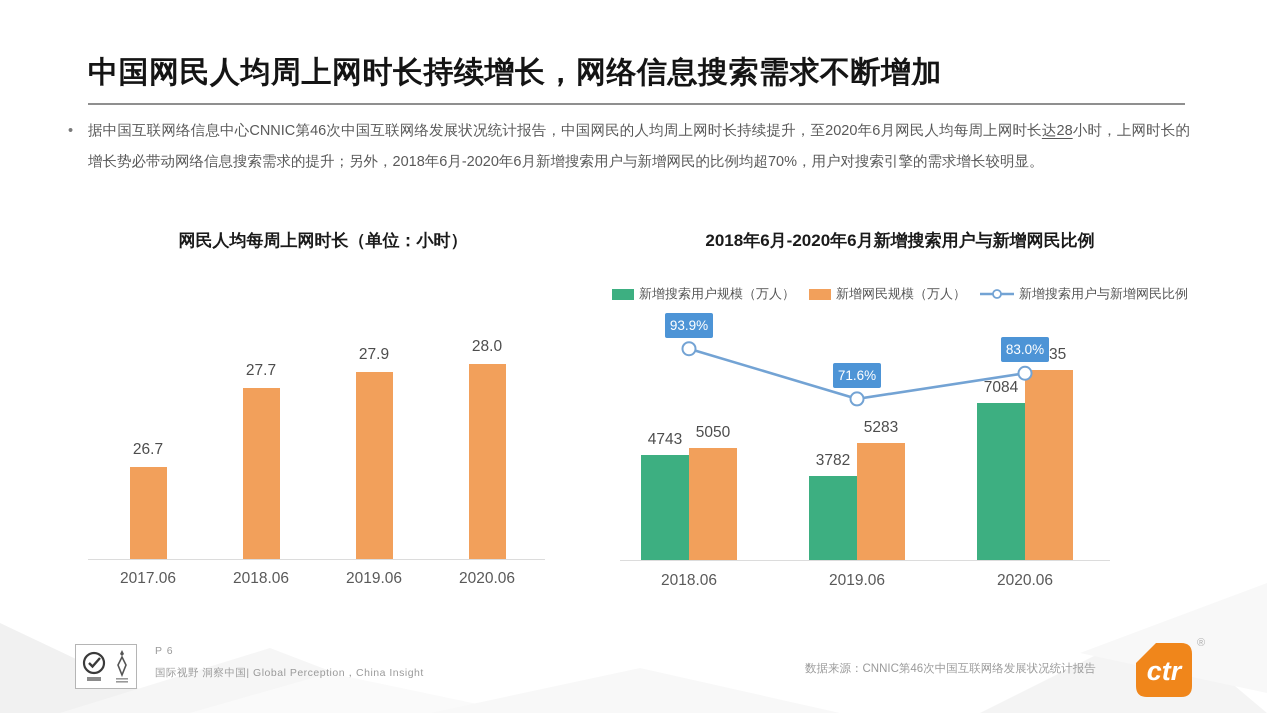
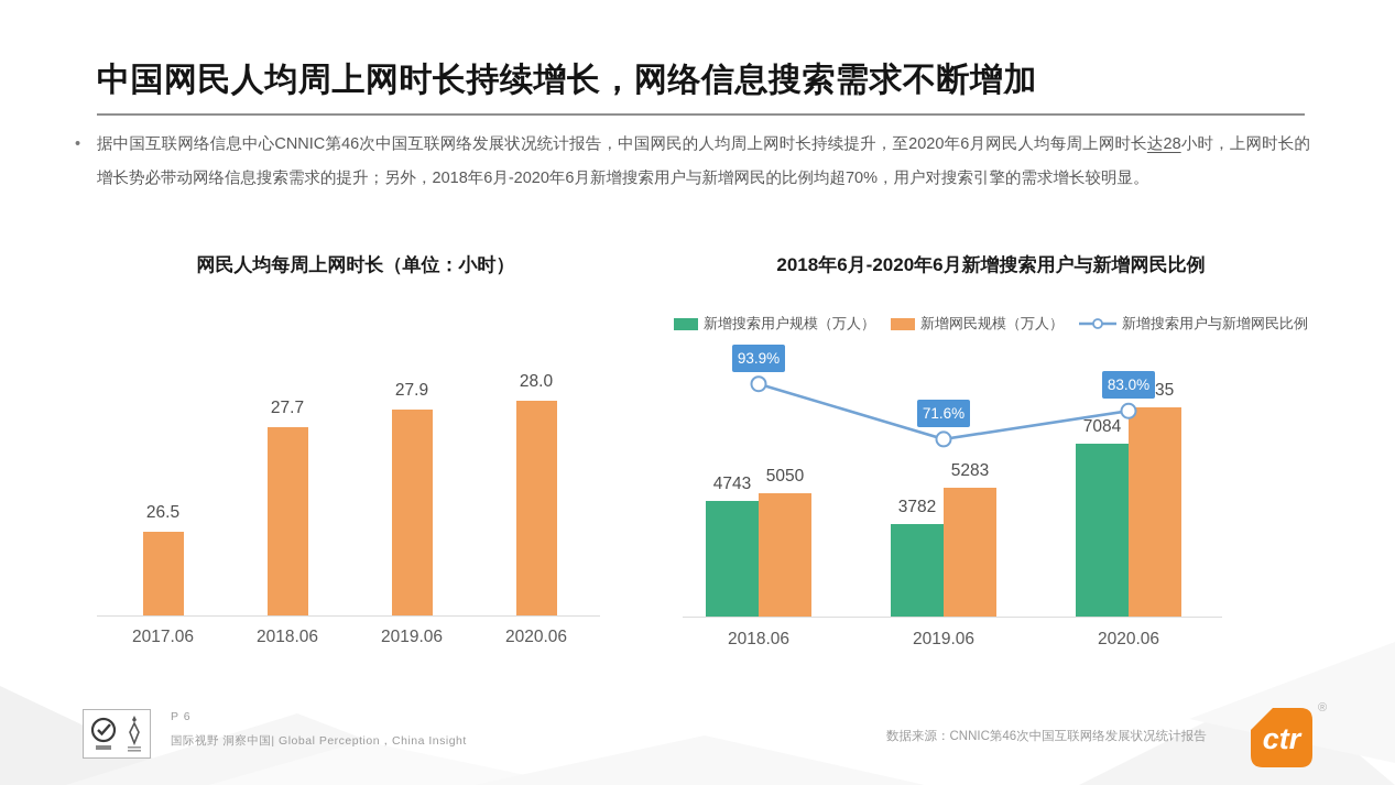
网民人均每周上网时长（单位：小时）/2017.06: 26.7 -> 26.5
